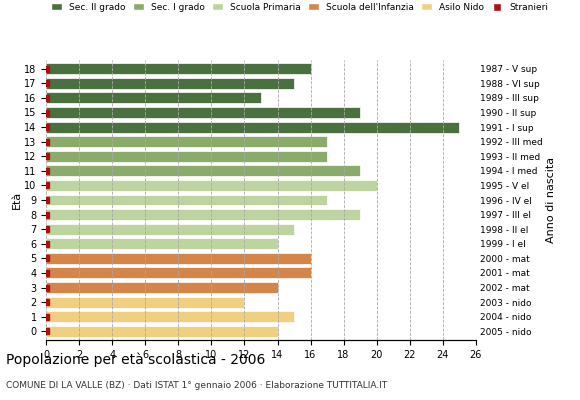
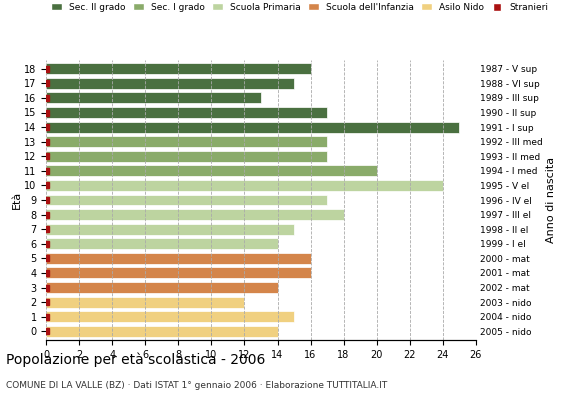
15: 19 -> 17
11: 19 -> 20
10: 20 -> 24
8: 19 -> 18
